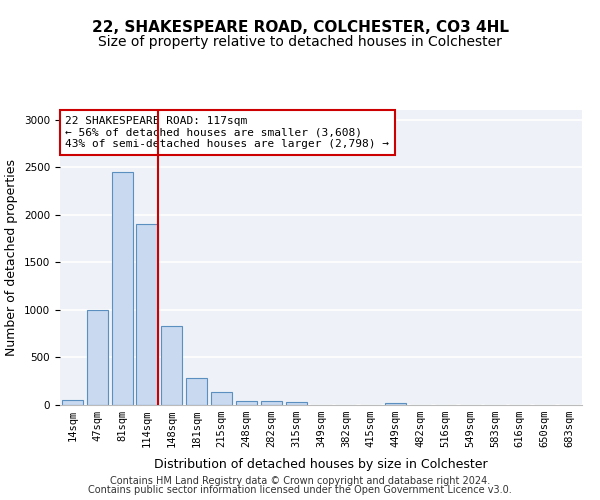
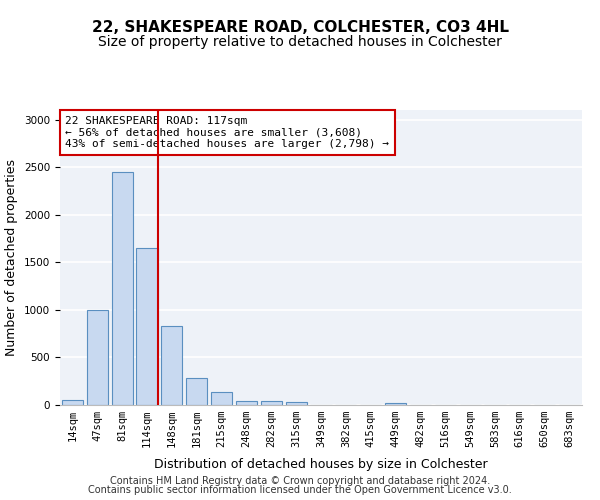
114sqm: 1900 -> 1650
